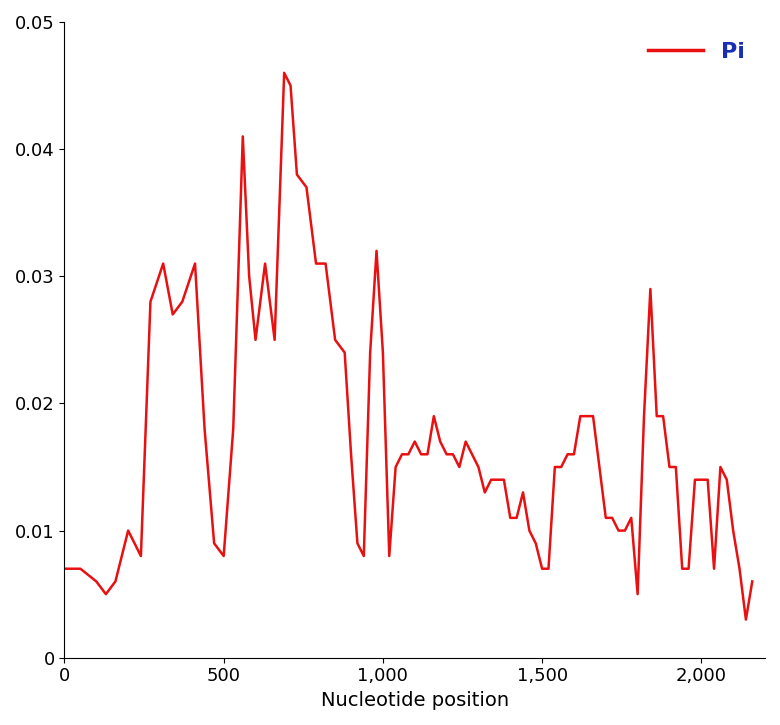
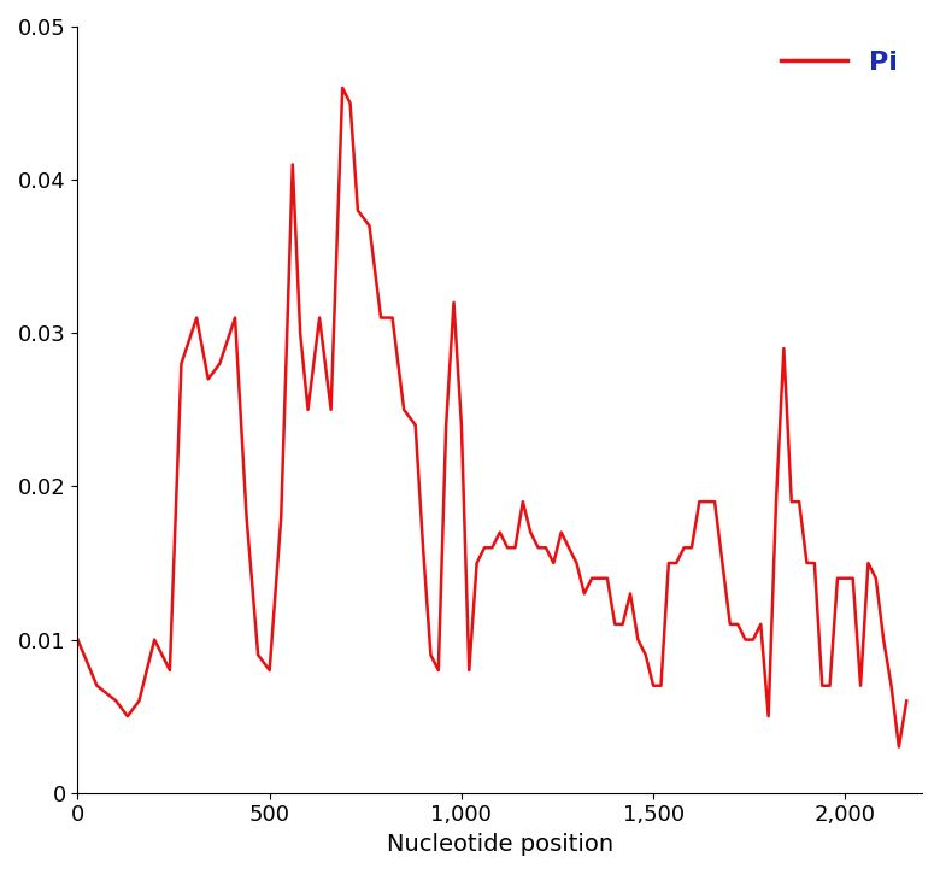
0: 0.007 -> 0.010
